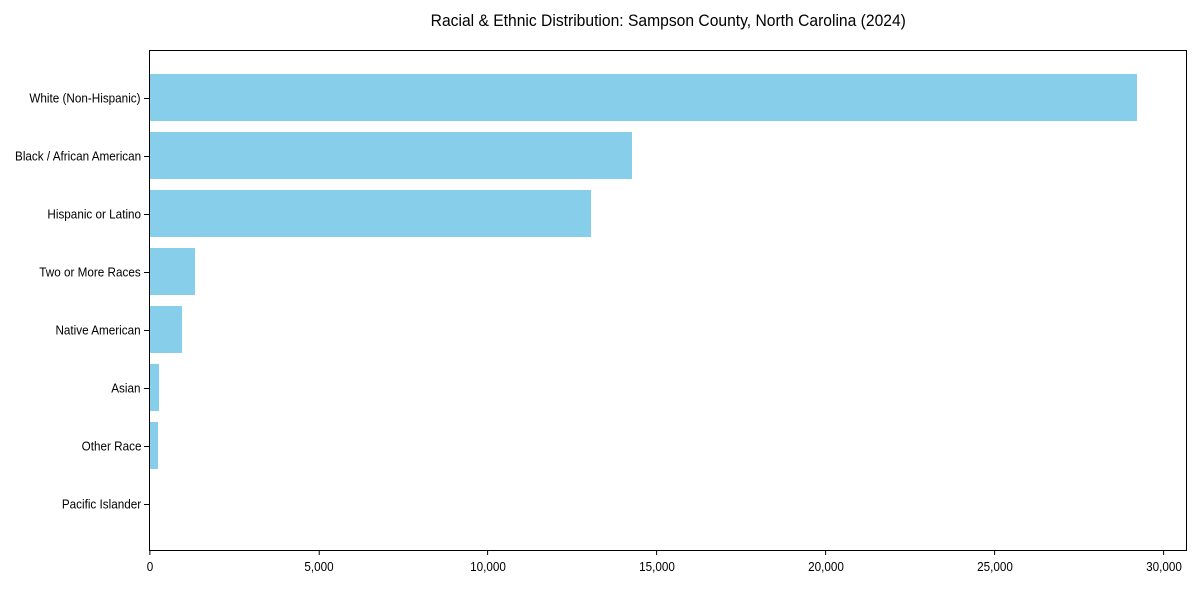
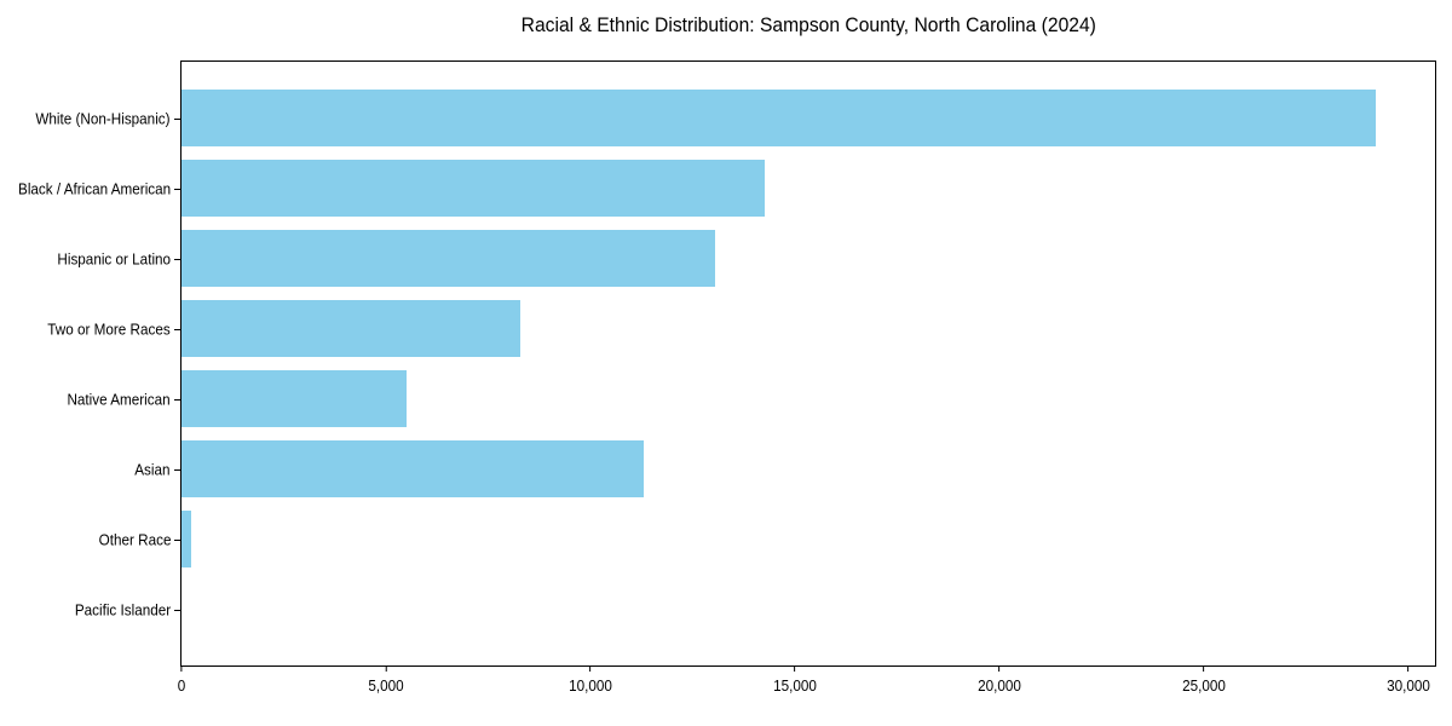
Two or More Races: 1300 -> 8300
Native American: 900 -> 5500
Asian: 300 -> 11300
